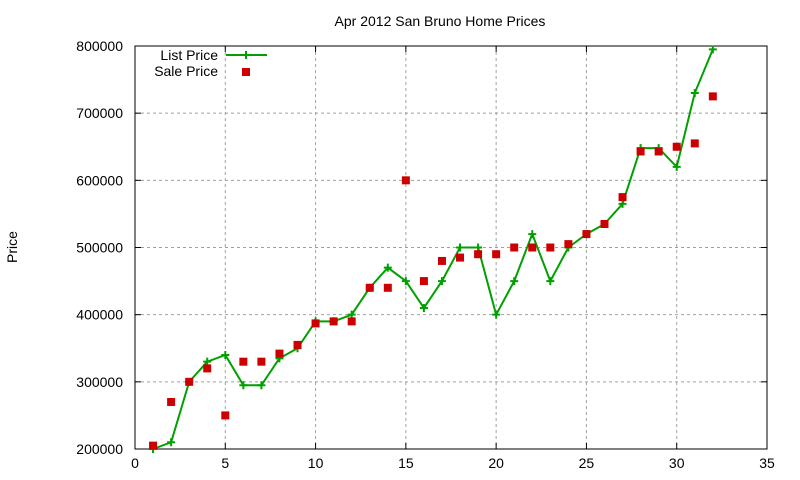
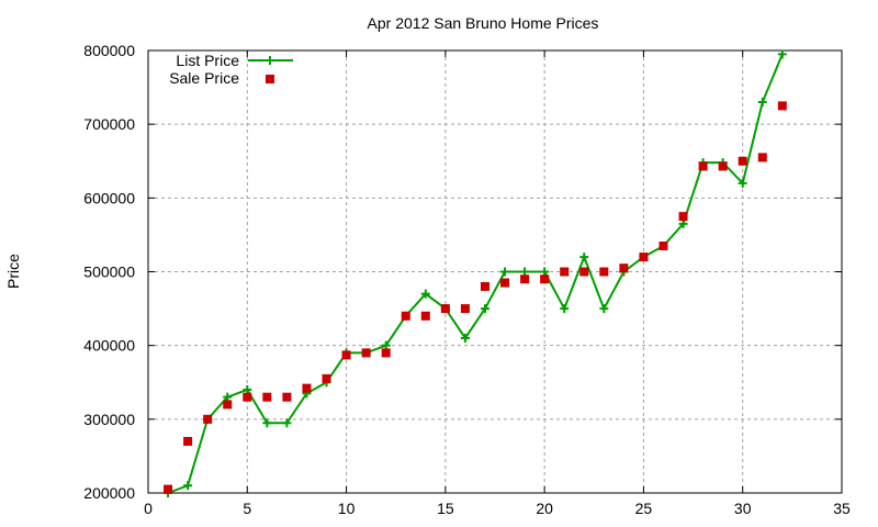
Sale Price/5: 250000 -> 330000
Sale Price/15: 600000 -> 450000
List Price/20: 400000 -> 500000
